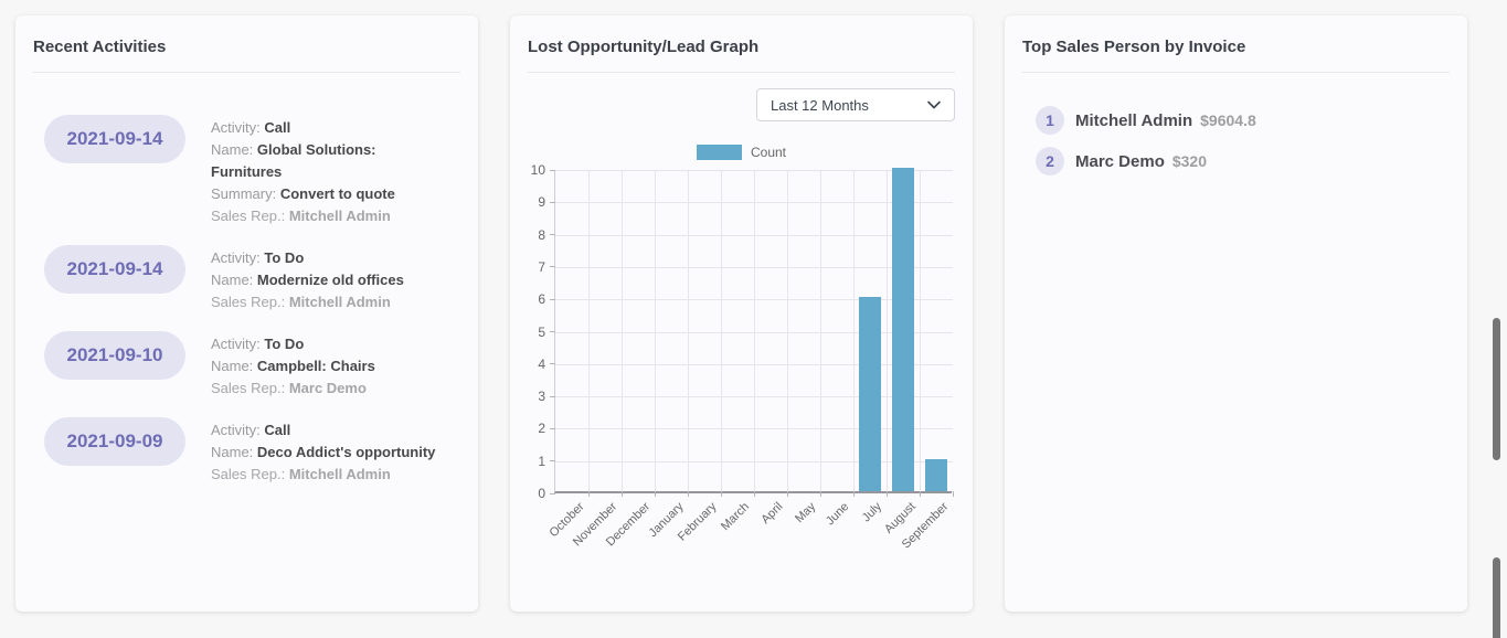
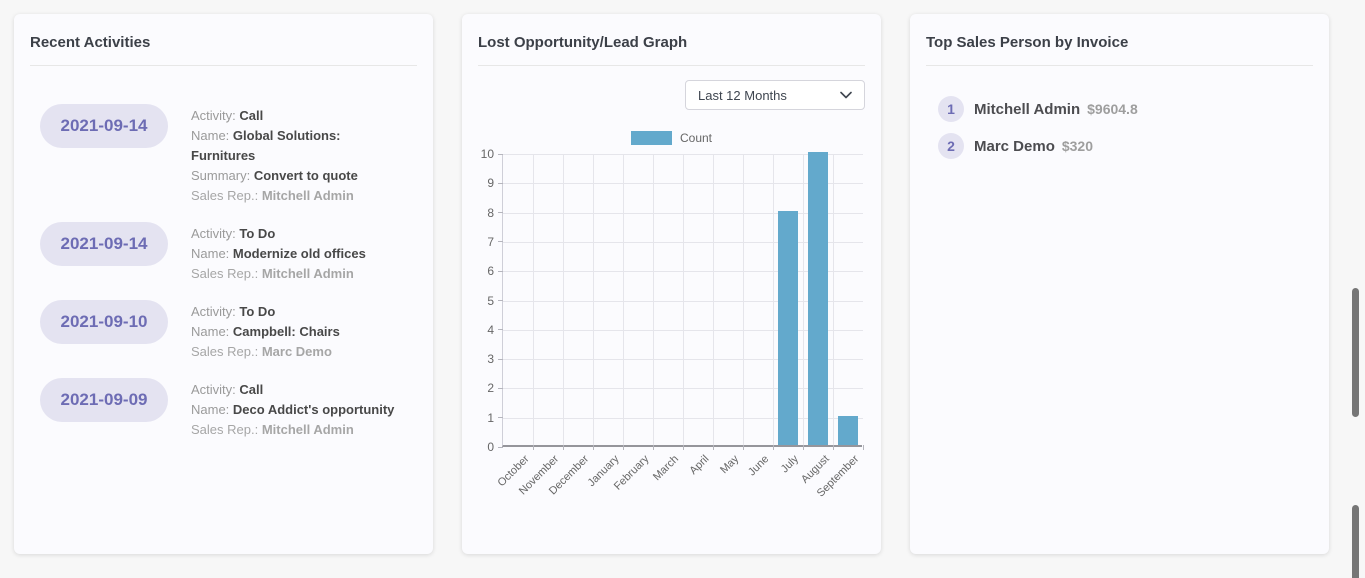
July: 6 -> 8
